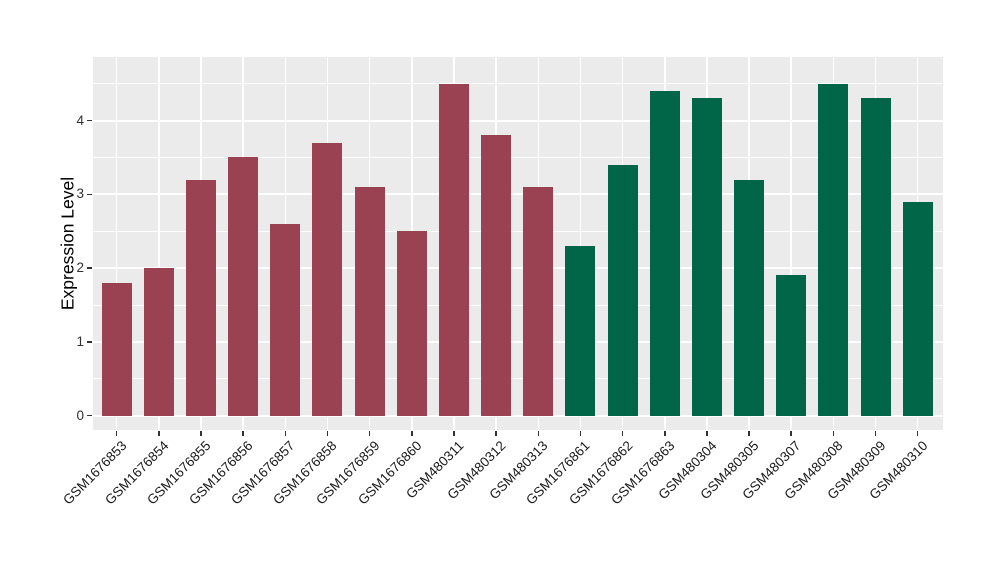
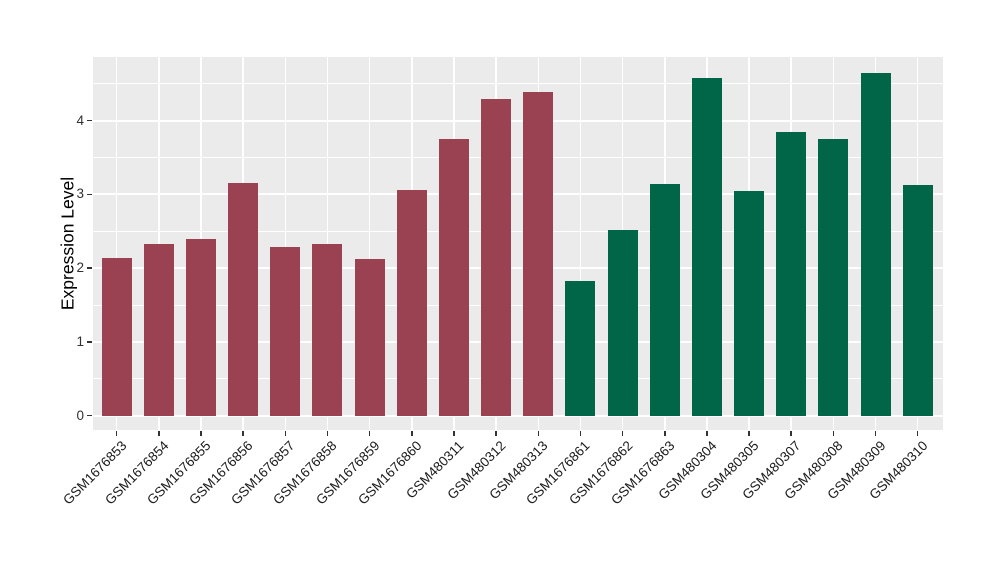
GSM1676853: 1.8 -> 2.1
GSM1676854: 2.0 -> 2.3
GSM1676855: 3.2 -> 2.4
GSM1676856: 3.5 -> 3.1
GSM1676857: 2.6 -> 2.3
GSM1676858: 3.7 -> 2.3
GSM1676859: 3.1 -> 2.1
GSM1676860: 2.5 -> 3.1
GSM480311: 4.5 -> 3.8
GSM480312: 3.8 -> 4.3
GSM480313: 3.1 -> 4.4
GSM1676861: 2.3 -> 1.8
GSM1676862: 3.4 -> 2.5
GSM1676863: 4.4 -> 3.1
GSM480304: 4.3 -> 4.6
GSM480305: 3.2 -> 3.0
GSM480307: 1.9 -> 3.9
GSM480308: 4.5 -> 3.8
GSM480309: 4.3 -> 4.6
GSM480310: 2.9 -> 3.1
